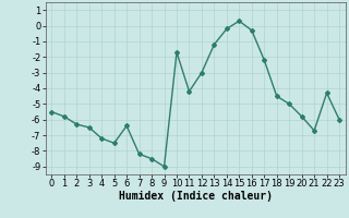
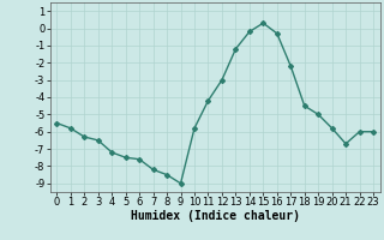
6: -6.4 -> -7.6
10: -1.7 -> -5.8
22: -4.3 -> -6.0
